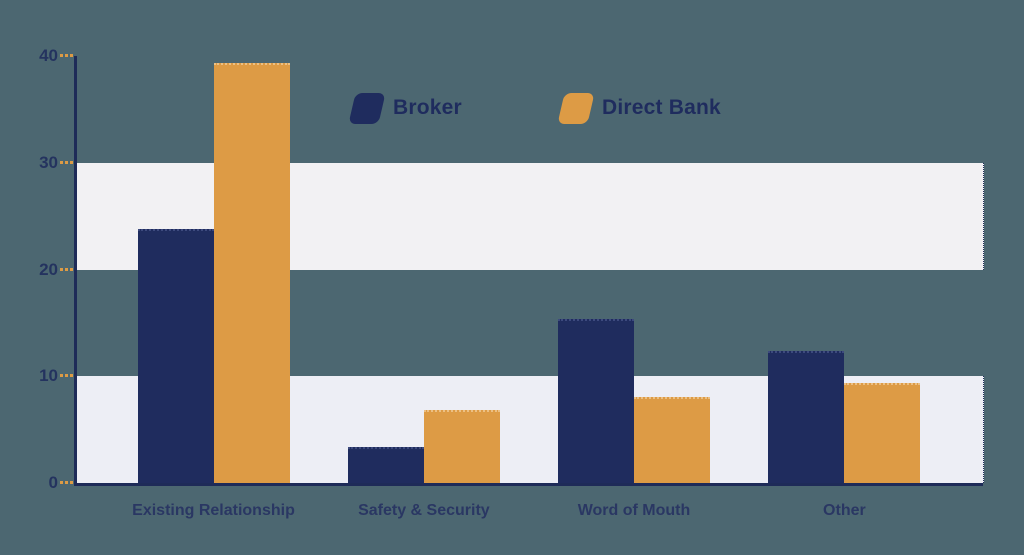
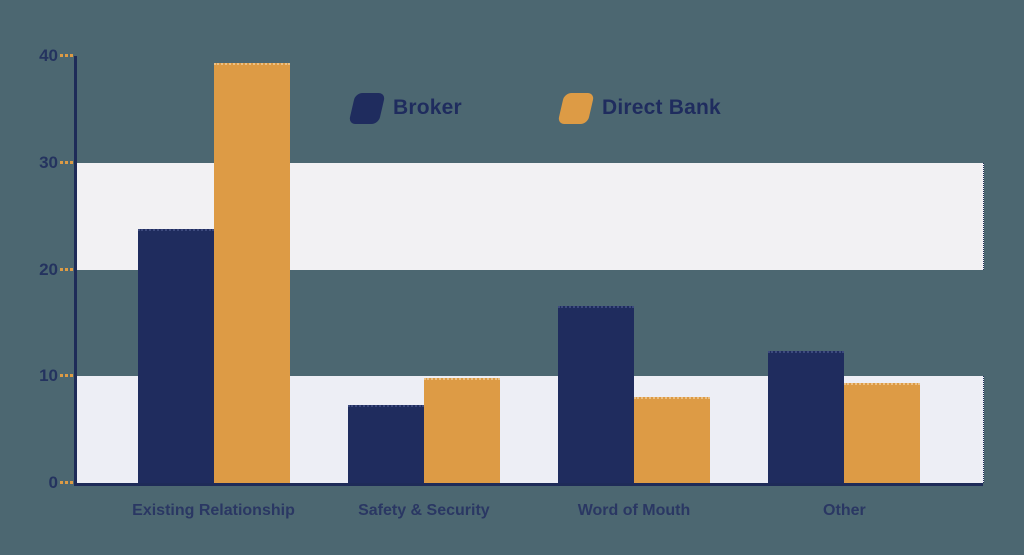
Broker/Safety & Security: 3.4 -> 7.3
Direct Bank/Safety & Security: 6.8 -> 9.8
Broker/Word of Mouth: 15.4 -> 16.6
